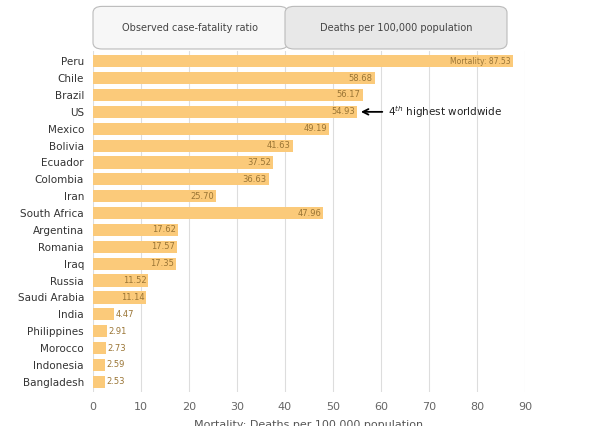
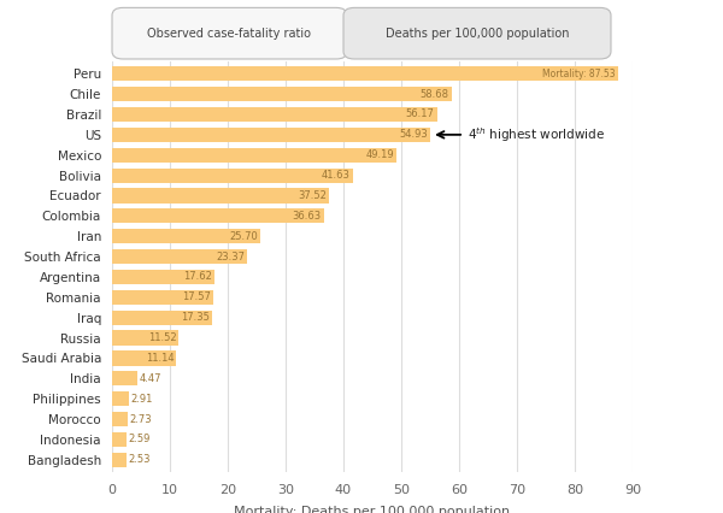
South Africa: 47.96 -> 23.37
